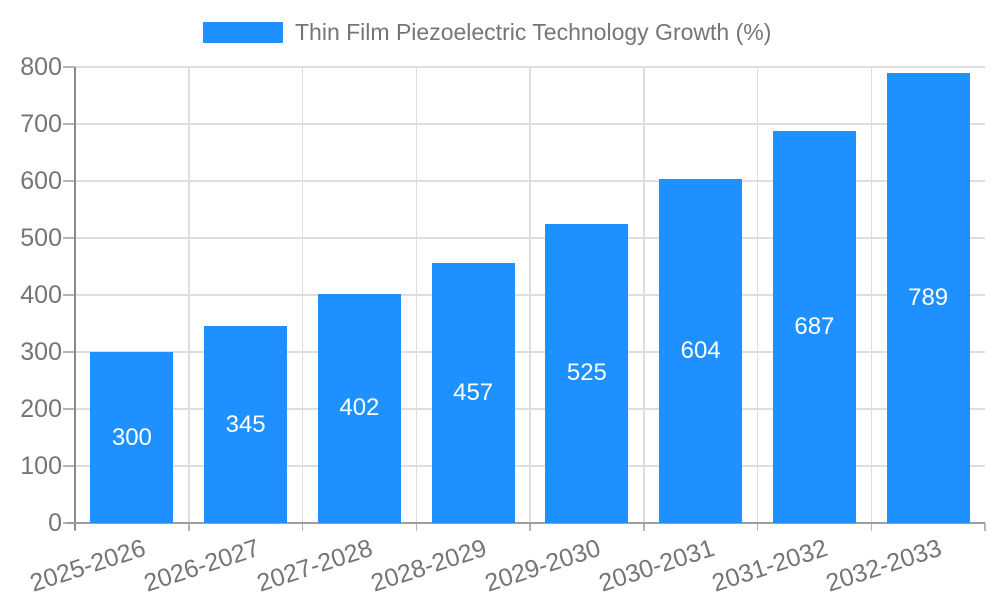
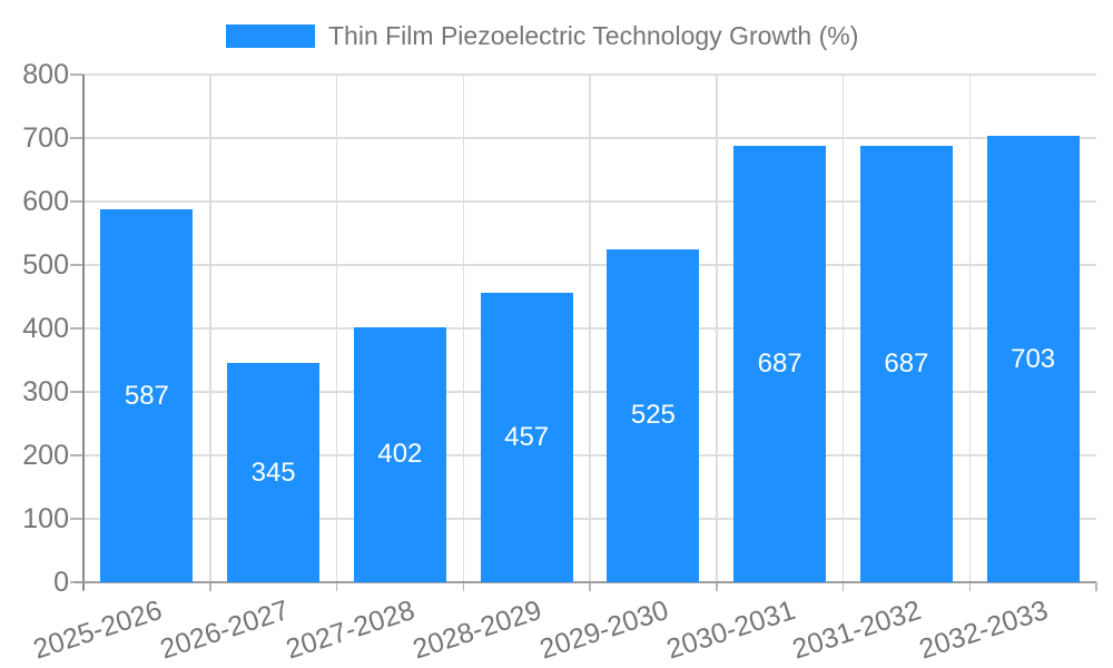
2025-2026: 300 -> 587
2030-2031: 604 -> 687
2032-2033: 789 -> 703
